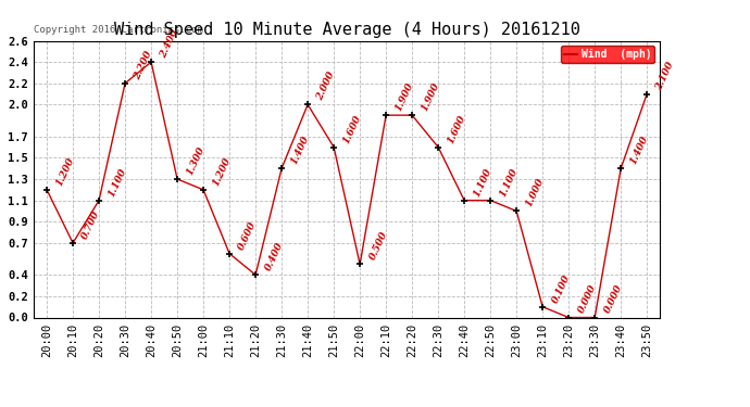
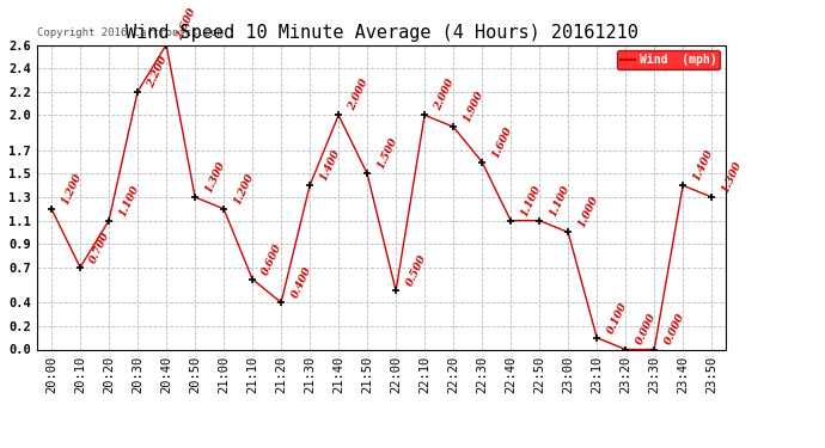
20:40: 2.4 -> 2.6
21:50: 1.600 -> 1.500
22:10: 1.900 -> 2.000
23:50: 2.100 -> 1.300
